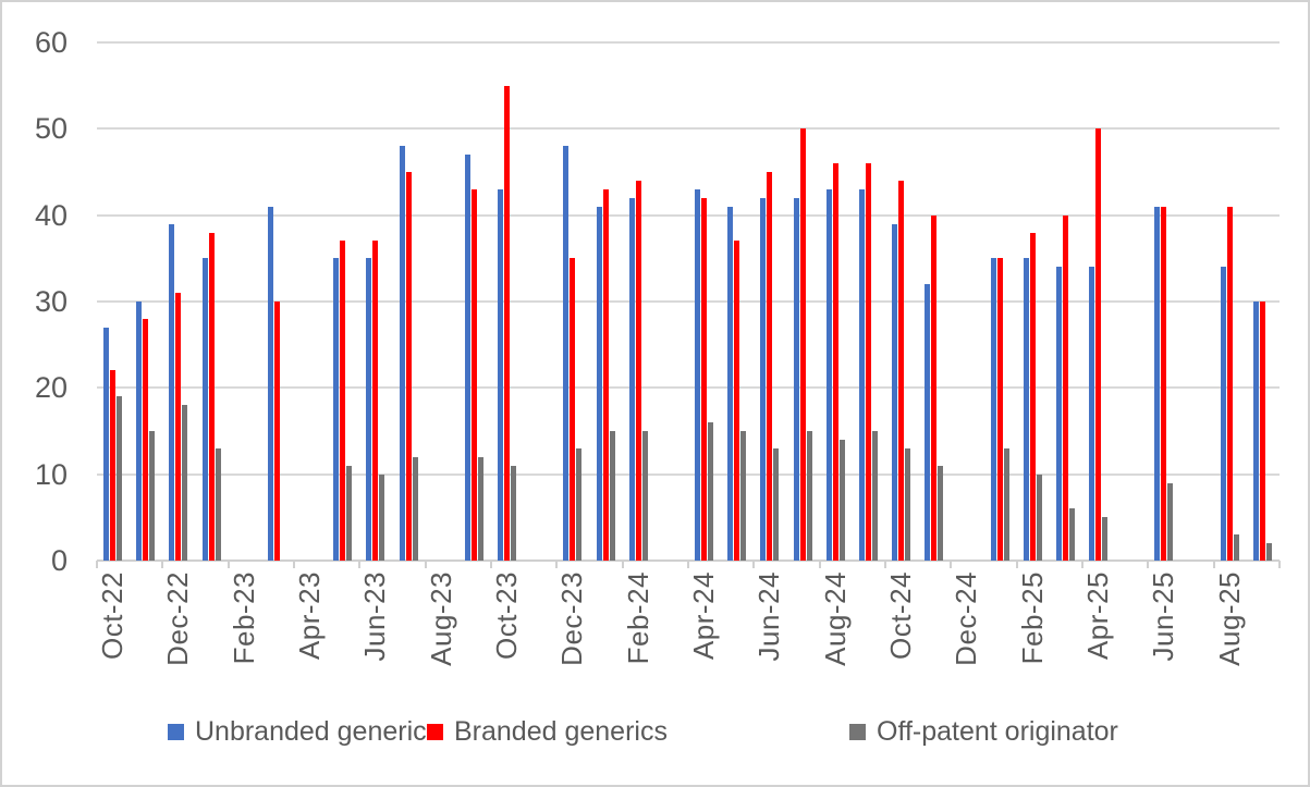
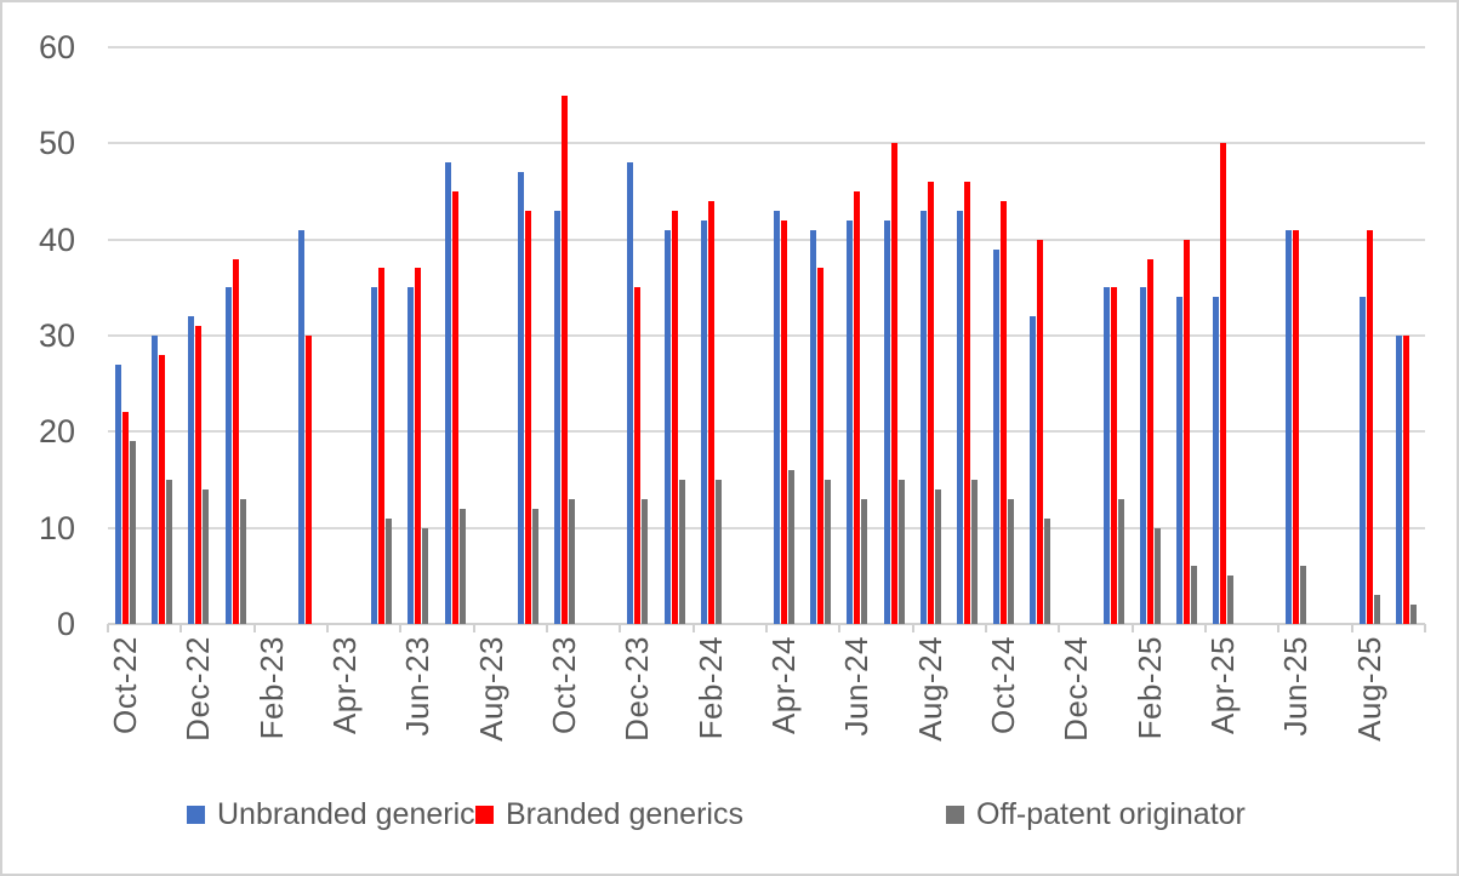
Unbranded generics/Dec-22: 39 -> 32
Off-patent originator/Dec-22: 18 -> 14
Off-patent originator/Oct-23: 11 -> 13
Off-patent originator/Jun-25: 9 -> 6
